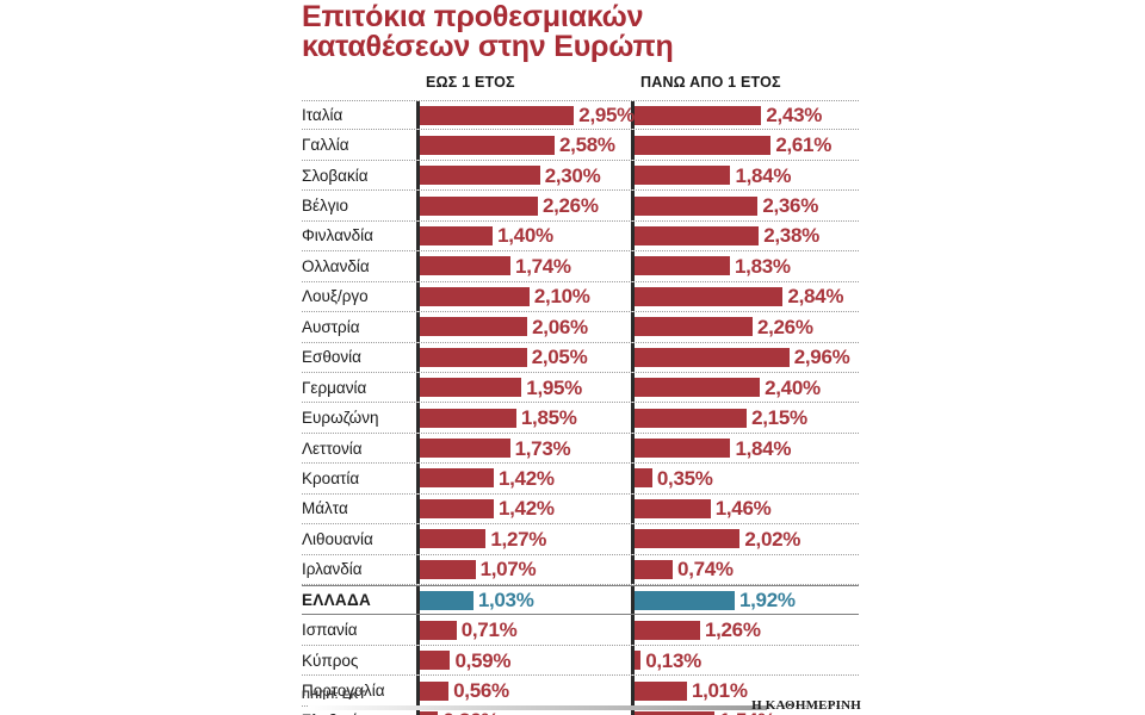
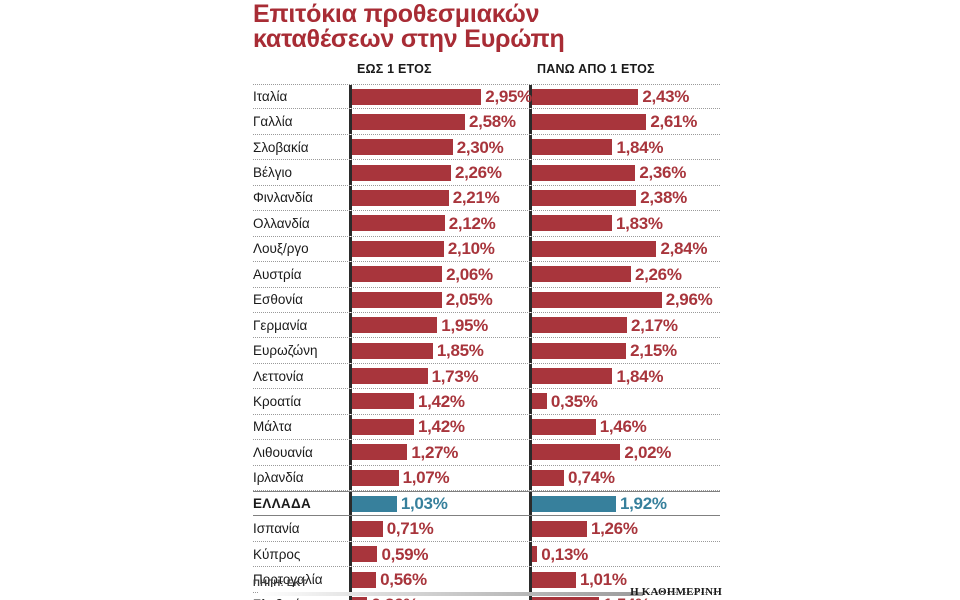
ΕΩΣ 1 ΕΤΟΣ/Φινλανδία: 1,40% -> 2,21%
ΕΩΣ 1 ΕΤΟΣ/Ολλανδία: 1,74% -> 2,12%
ΠΑΝΩ ΑΠΟ 1 ΕΤΟΣ/Γερμανία: 2,40% -> 2,17%
